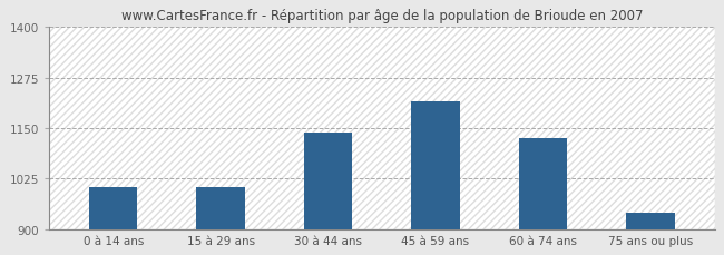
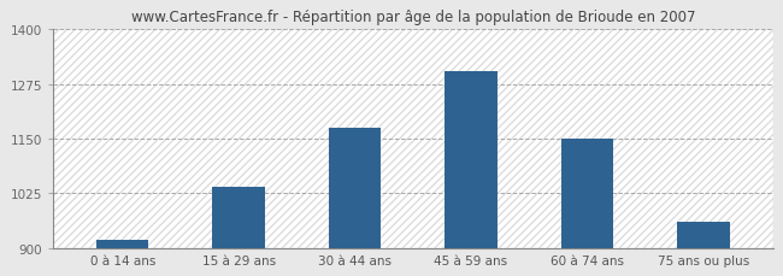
0 à 14 ans: 1005 -> 920
15 à 29 ans: 1005 -> 1040
30 à 44 ans: 1140 -> 1175
45 à 59 ans: 1215 -> 1305
60 à 74 ans: 1125 -> 1150
75 ans ou plus: 940 -> 960
